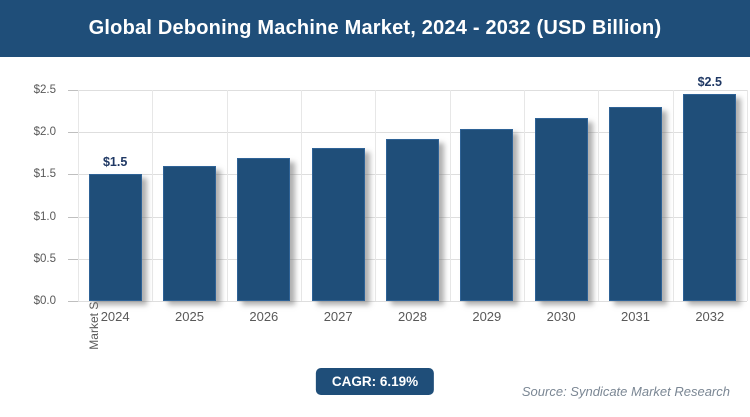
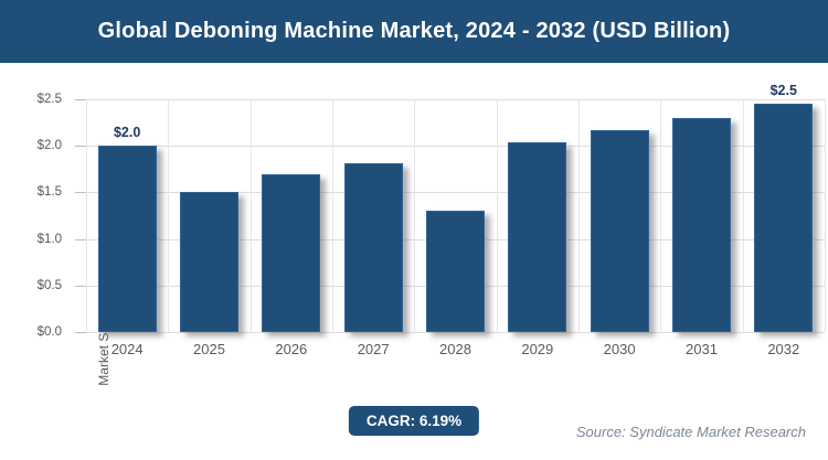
2024: $1.5 -> $2.0
2025: $1.6 -> $1.5
2028: $1.9 -> $1.3
